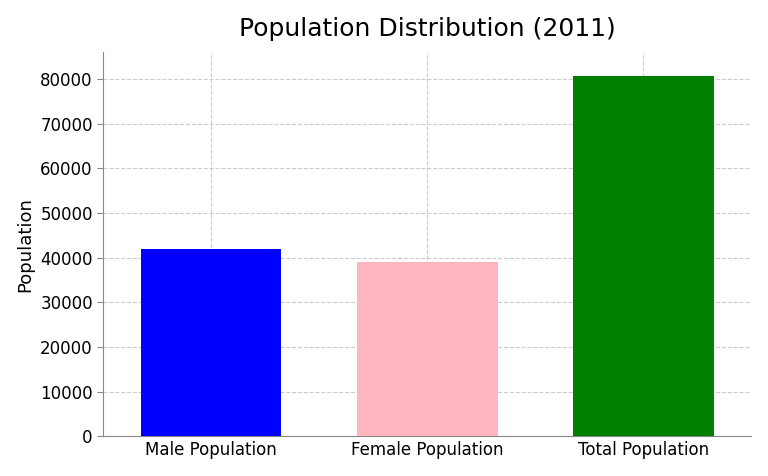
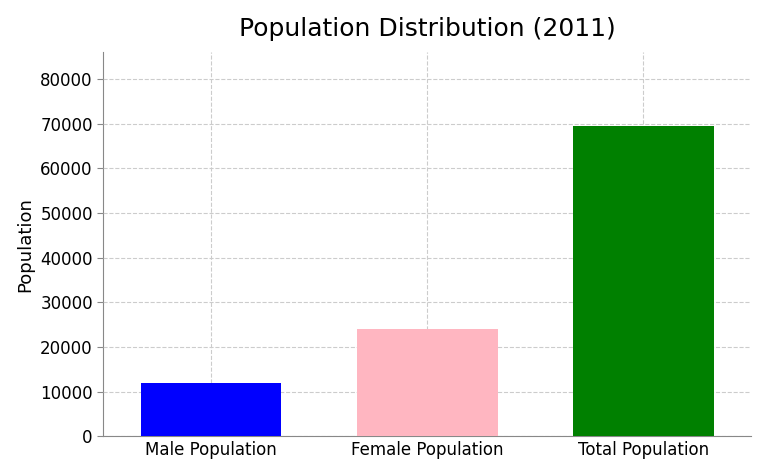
Male Population: 42000 -> 12000
Female Population: 39000 -> 24000
Total Population: 80700 -> 69500
